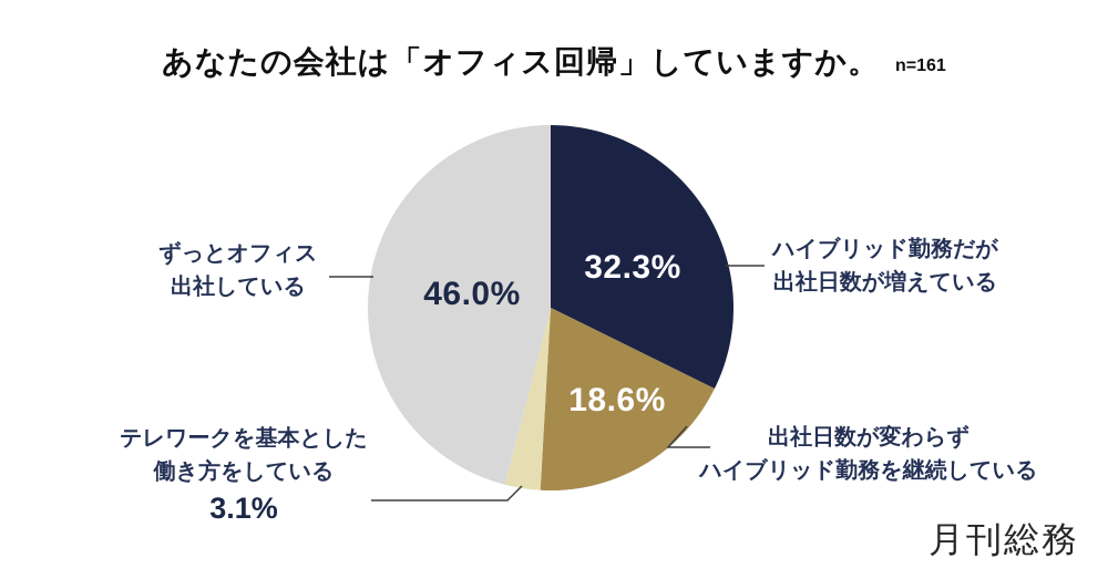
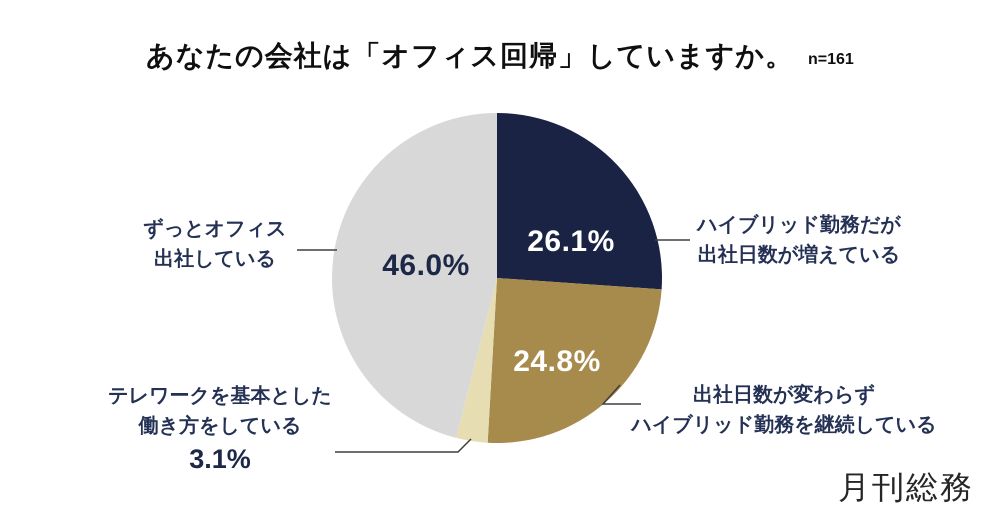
ハイブリッド勤務だが出社日数が増えている: 32.3% -> 26.1%
出社日数が変わらずハイブリッド勤務を継続している: 18.6% -> 24.8%
